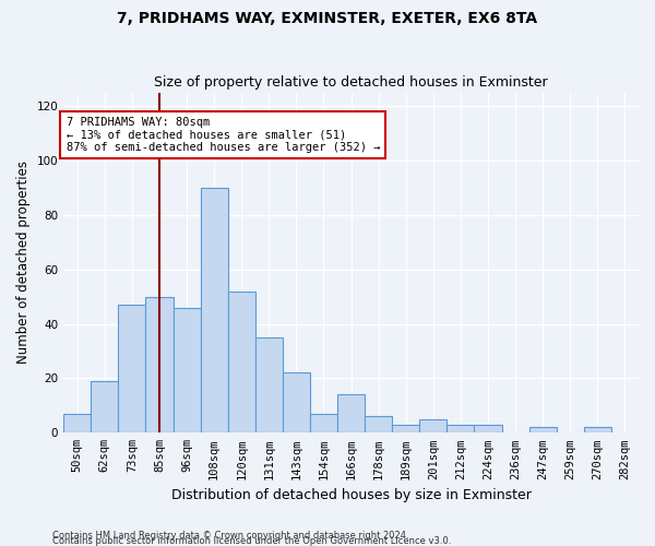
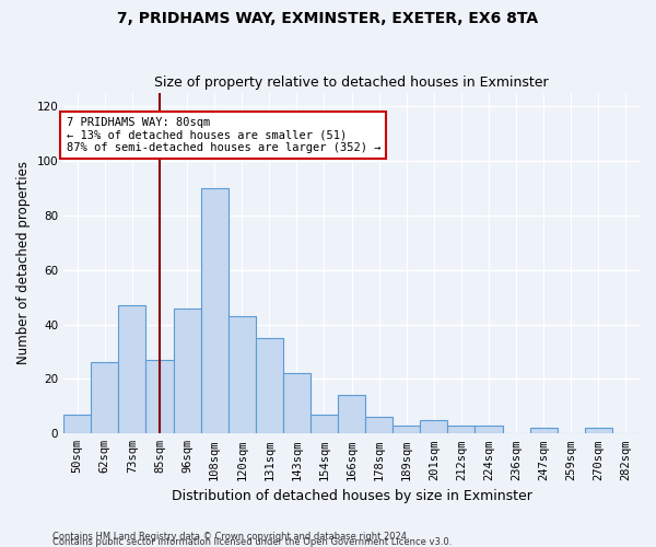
62sqm: 19 -> 26
85sqm: 50 -> 27
120sqm: 52 -> 43
